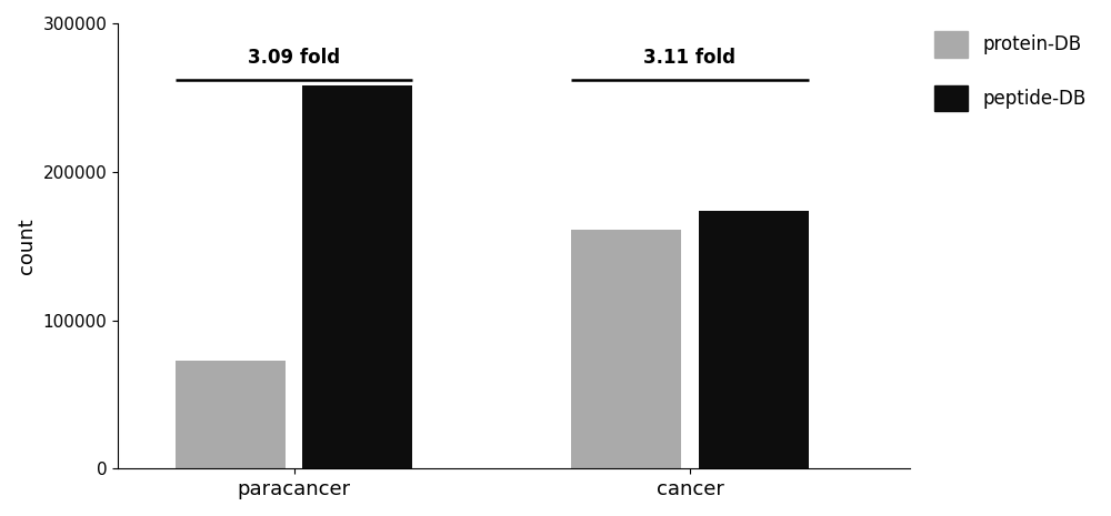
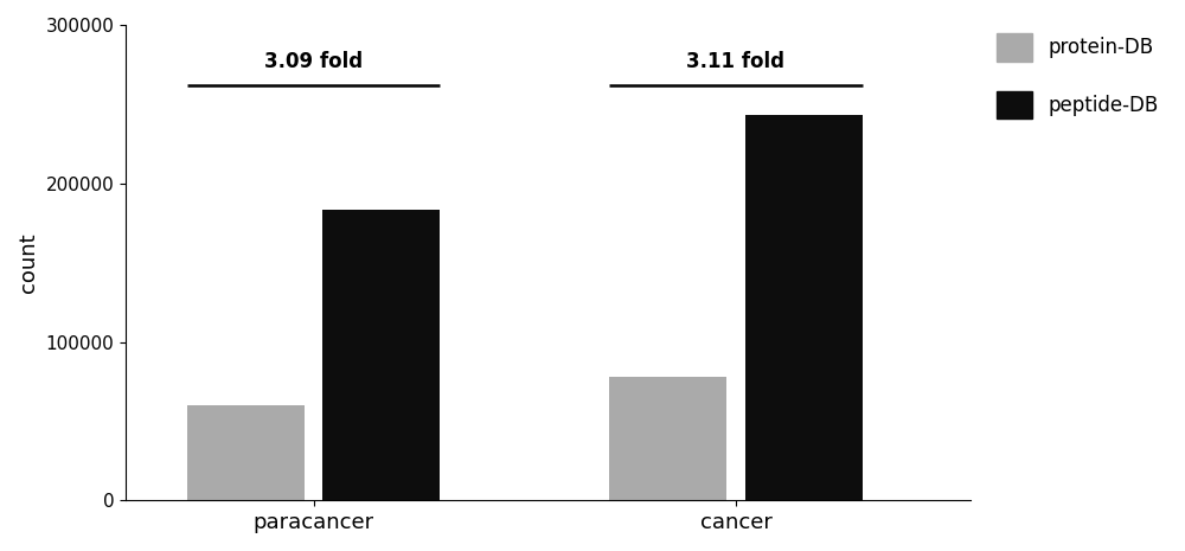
protein-DB/paracancer: 73000 -> 60000
peptide-DB/paracancer: 258000 -> 183000
protein-DB/cancer: 161000 -> 78000
peptide-DB/cancer: 174000 -> 243000
